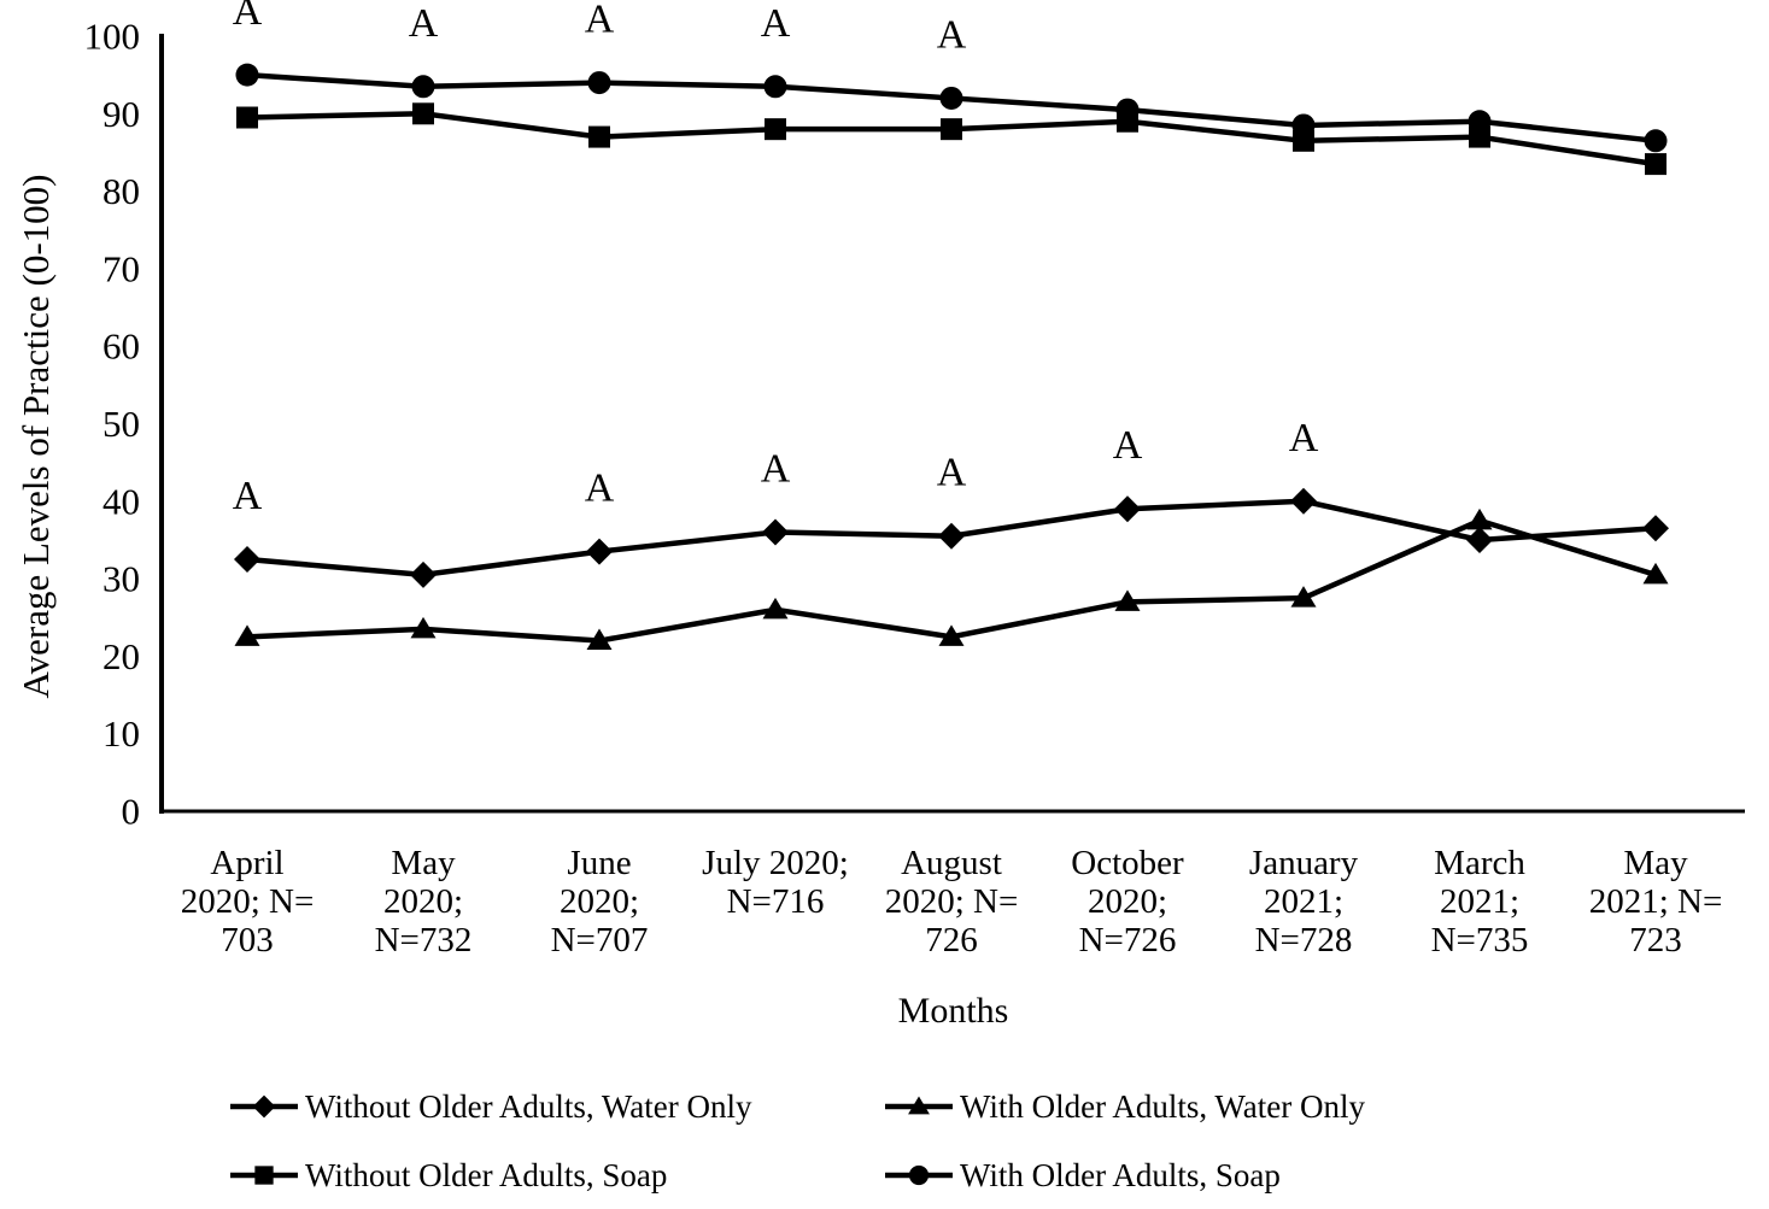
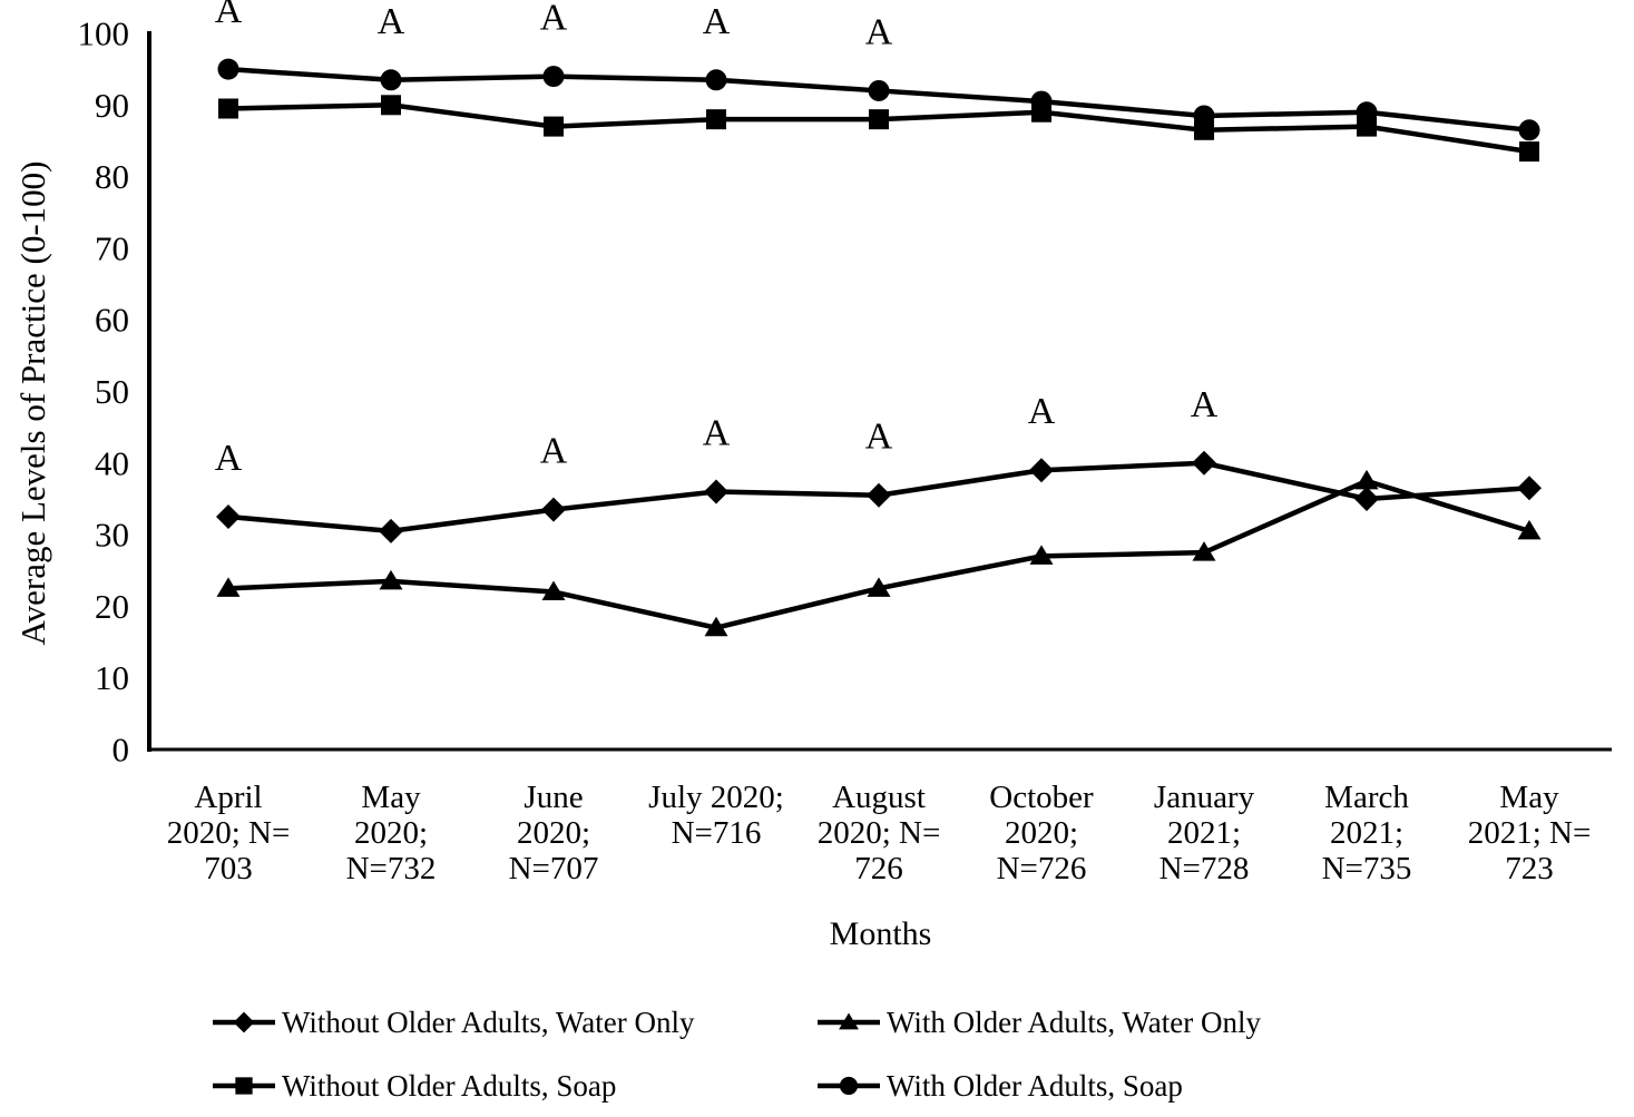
With Older Adults, Water Only/July 2020; N=716: 26 -> 17
